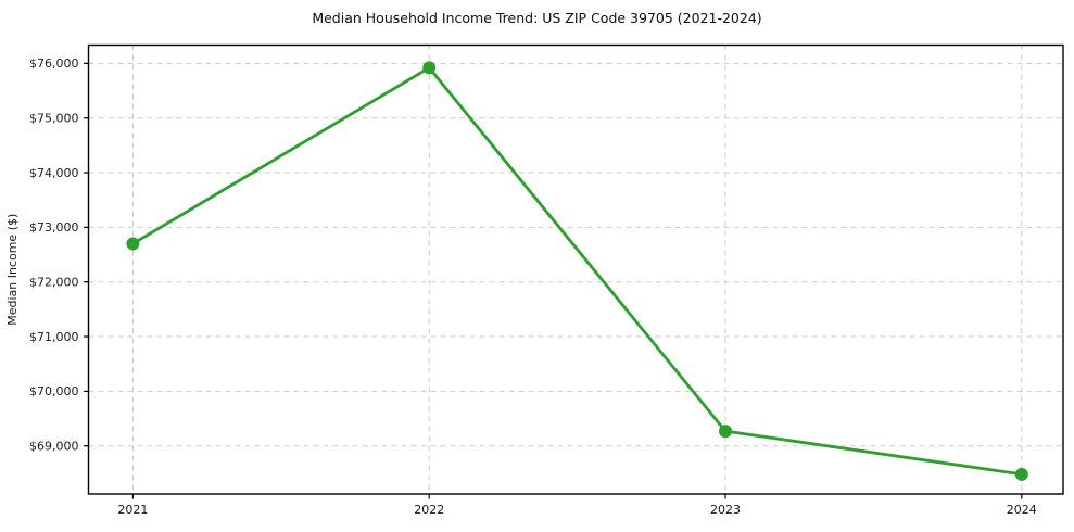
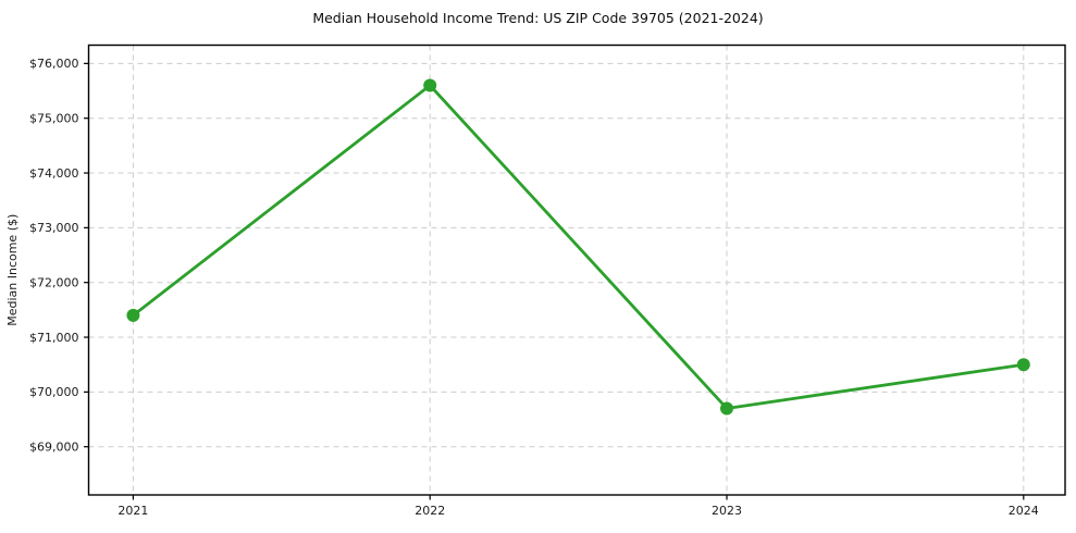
2021: $72700 -> $71400
2022: $75900 -> $75600
2023: $69300 -> $69700
2024: $68500 -> $70500
